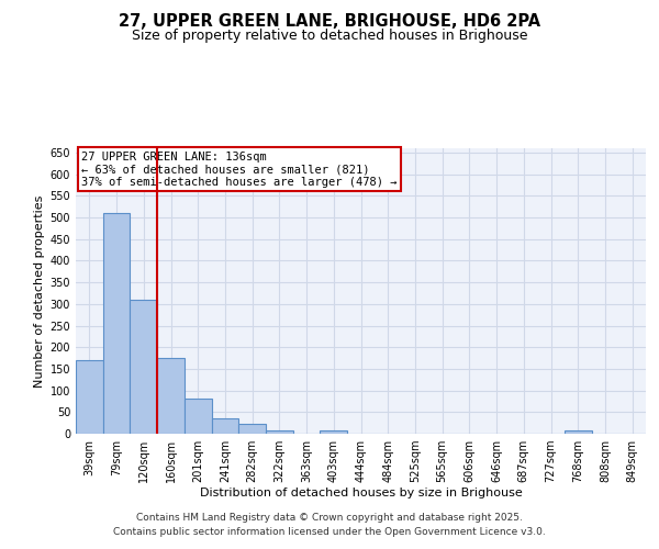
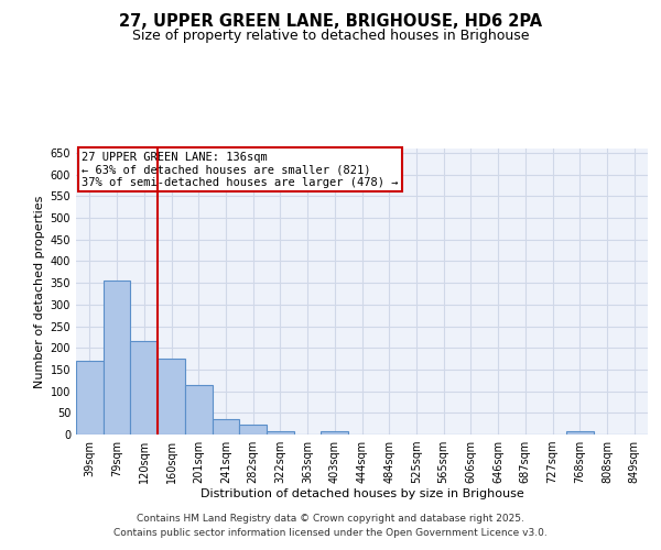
79sqm: 510 -> 355
120sqm: 310 -> 215
201sqm: 80 -> 115
